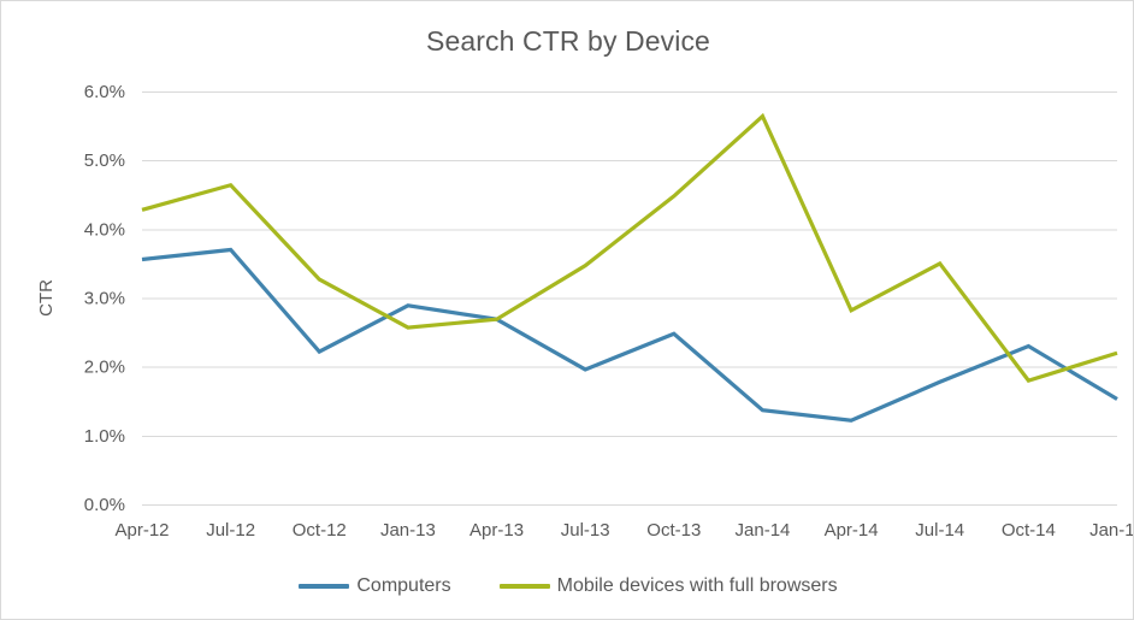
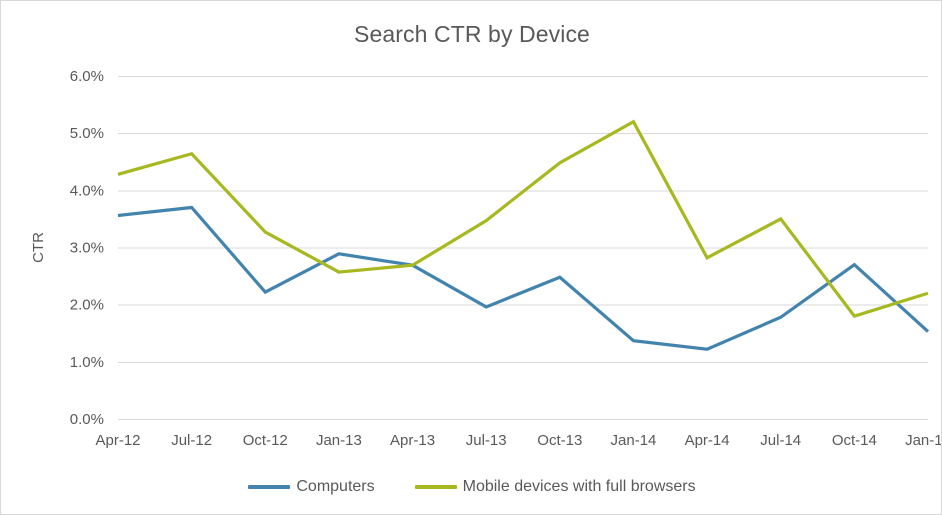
Mobile devices with full browsers/Jan-14: 5.6% -> 5.2%
Computers/Oct-14: 2.3% -> 2.7%
